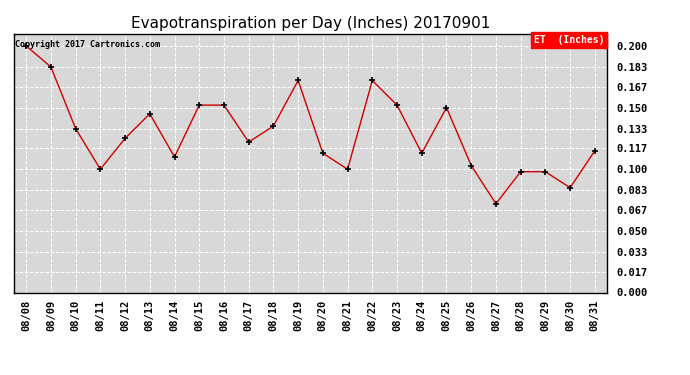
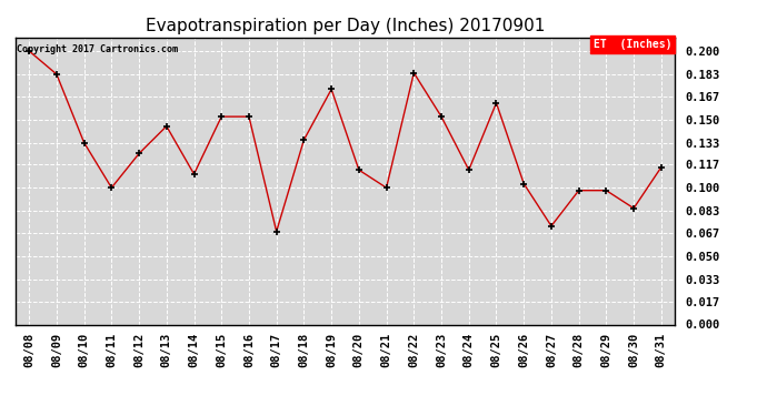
08/17: 0.122 -> 0.068
08/22: 0.172 -> 0.184
08/25: 0.150 -> 0.162
